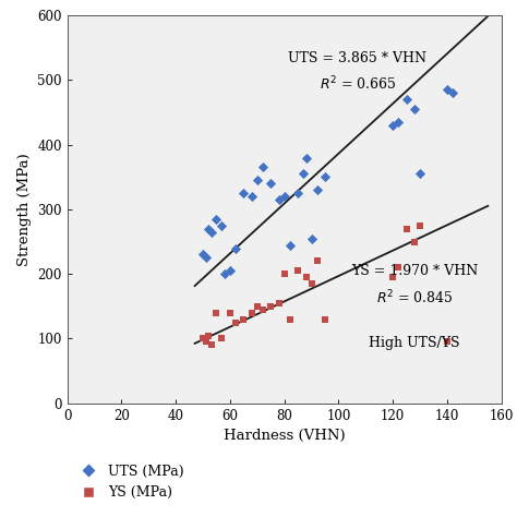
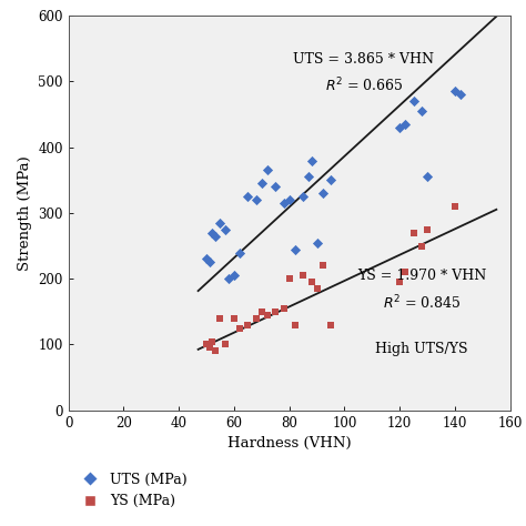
YS (MPa)/140: 96 -> 310
